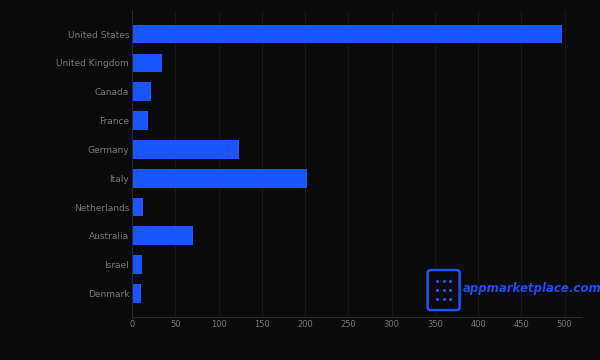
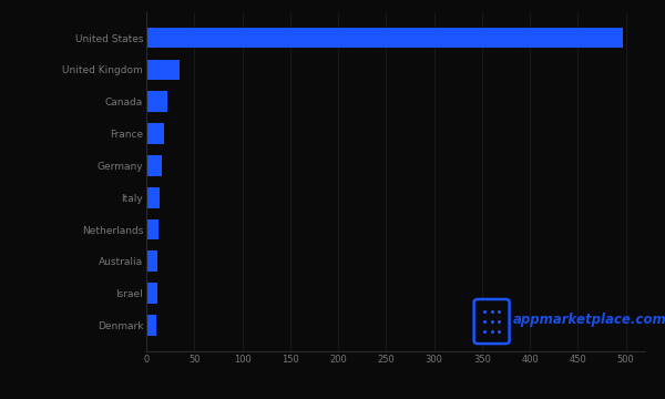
Germany: 124 -> 16
Italy: 202 -> 14
Australia: 70 -> 12
